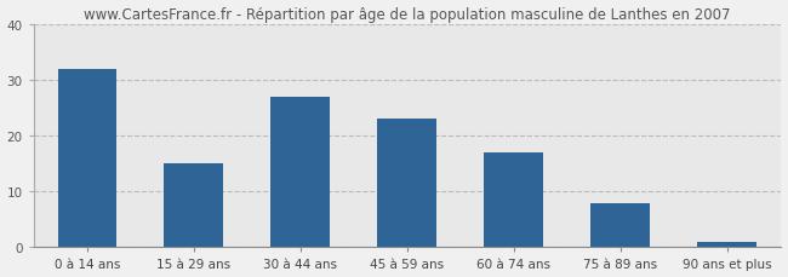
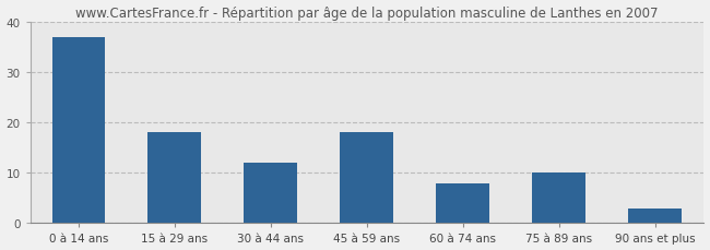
0 à 14 ans: 32 -> 37
15 à 29 ans: 15 -> 18
30 à 44 ans: 27 -> 12
45 à 59 ans: 23 -> 18
60 à 74 ans: 17 -> 8
75 à 89 ans: 8 -> 10
90 ans et plus: 1 -> 3
